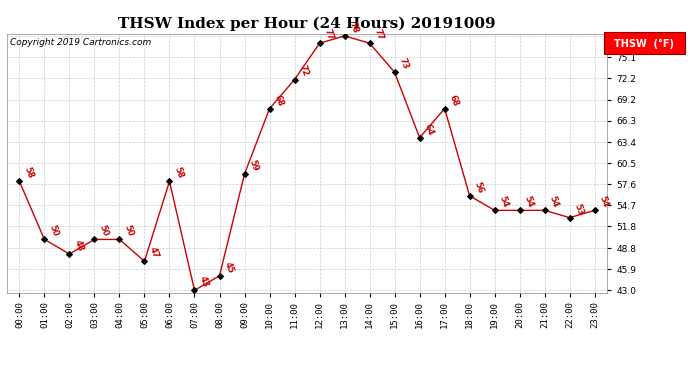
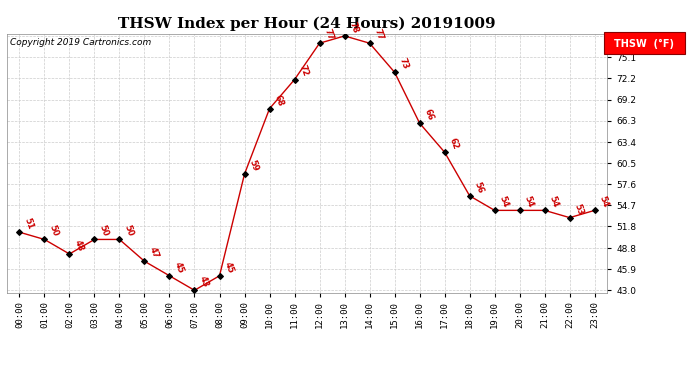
00:00: 58 -> 51
06:00: 58 -> 45
16:00: 64 -> 66
17:00: 68 -> 62
